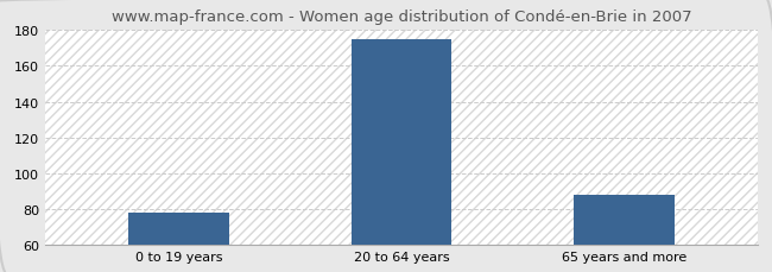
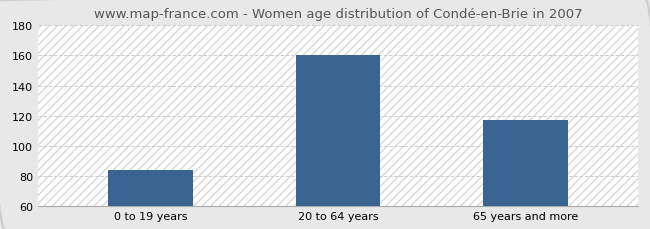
0 to 19 years: 78 -> 84
20 to 64 years: 175 -> 160
65 years and more: 88 -> 117
